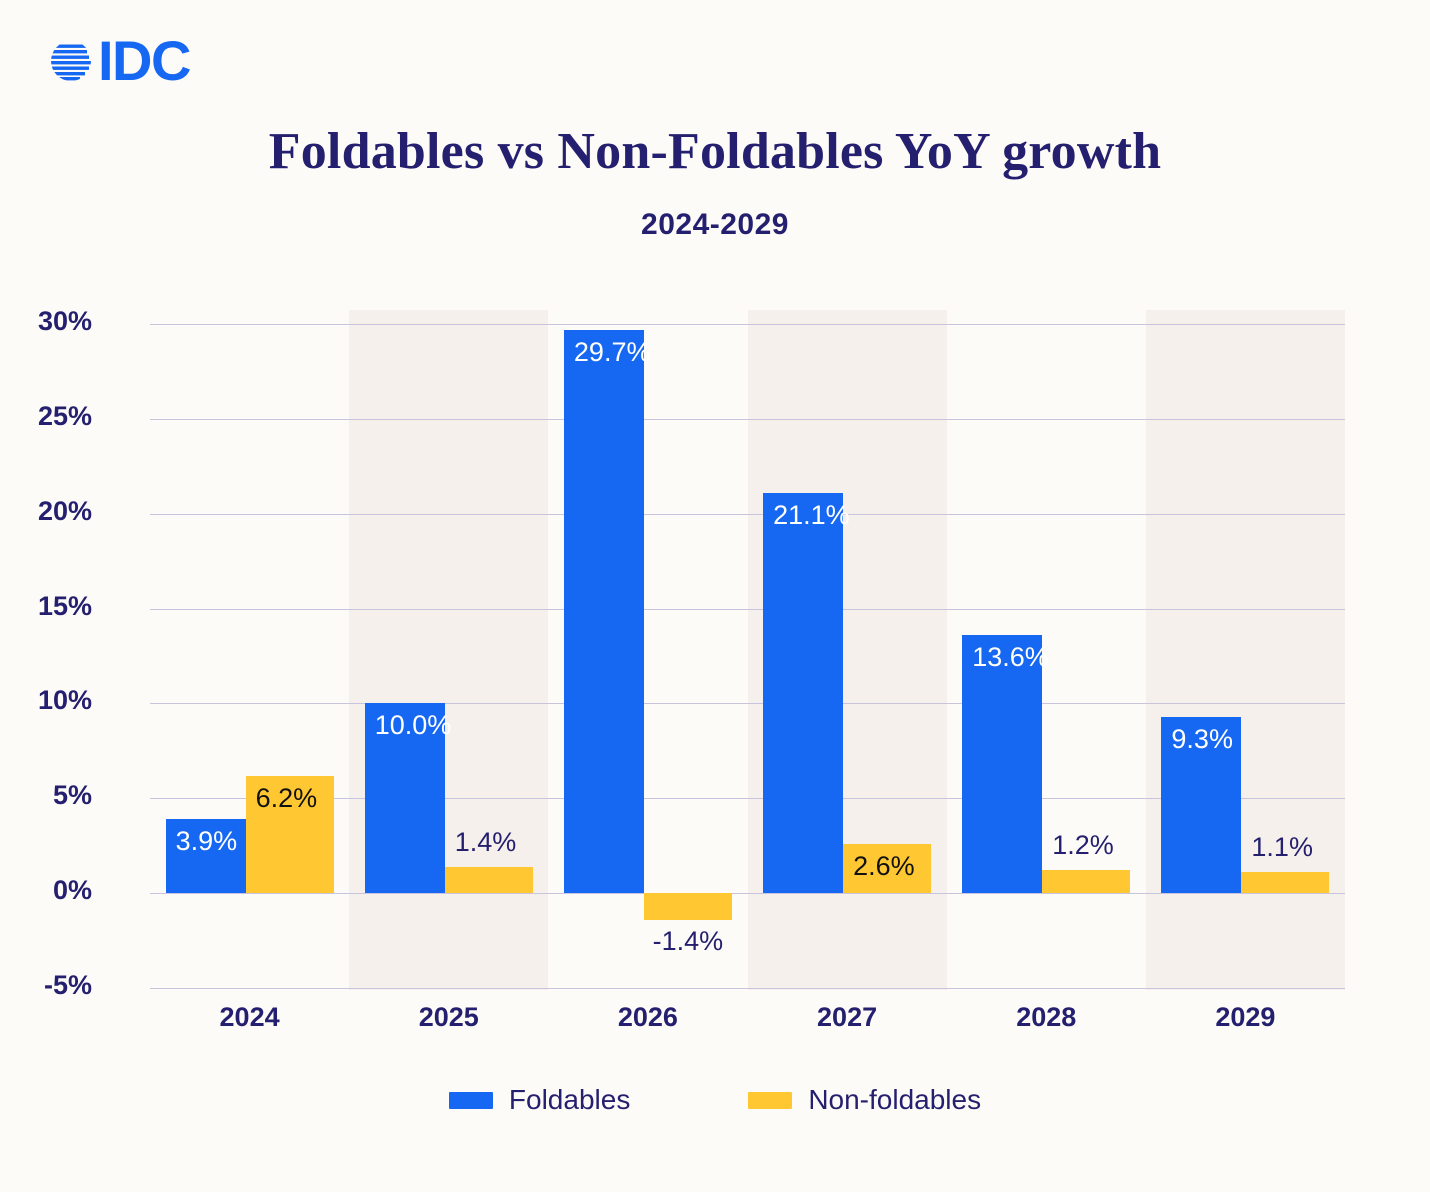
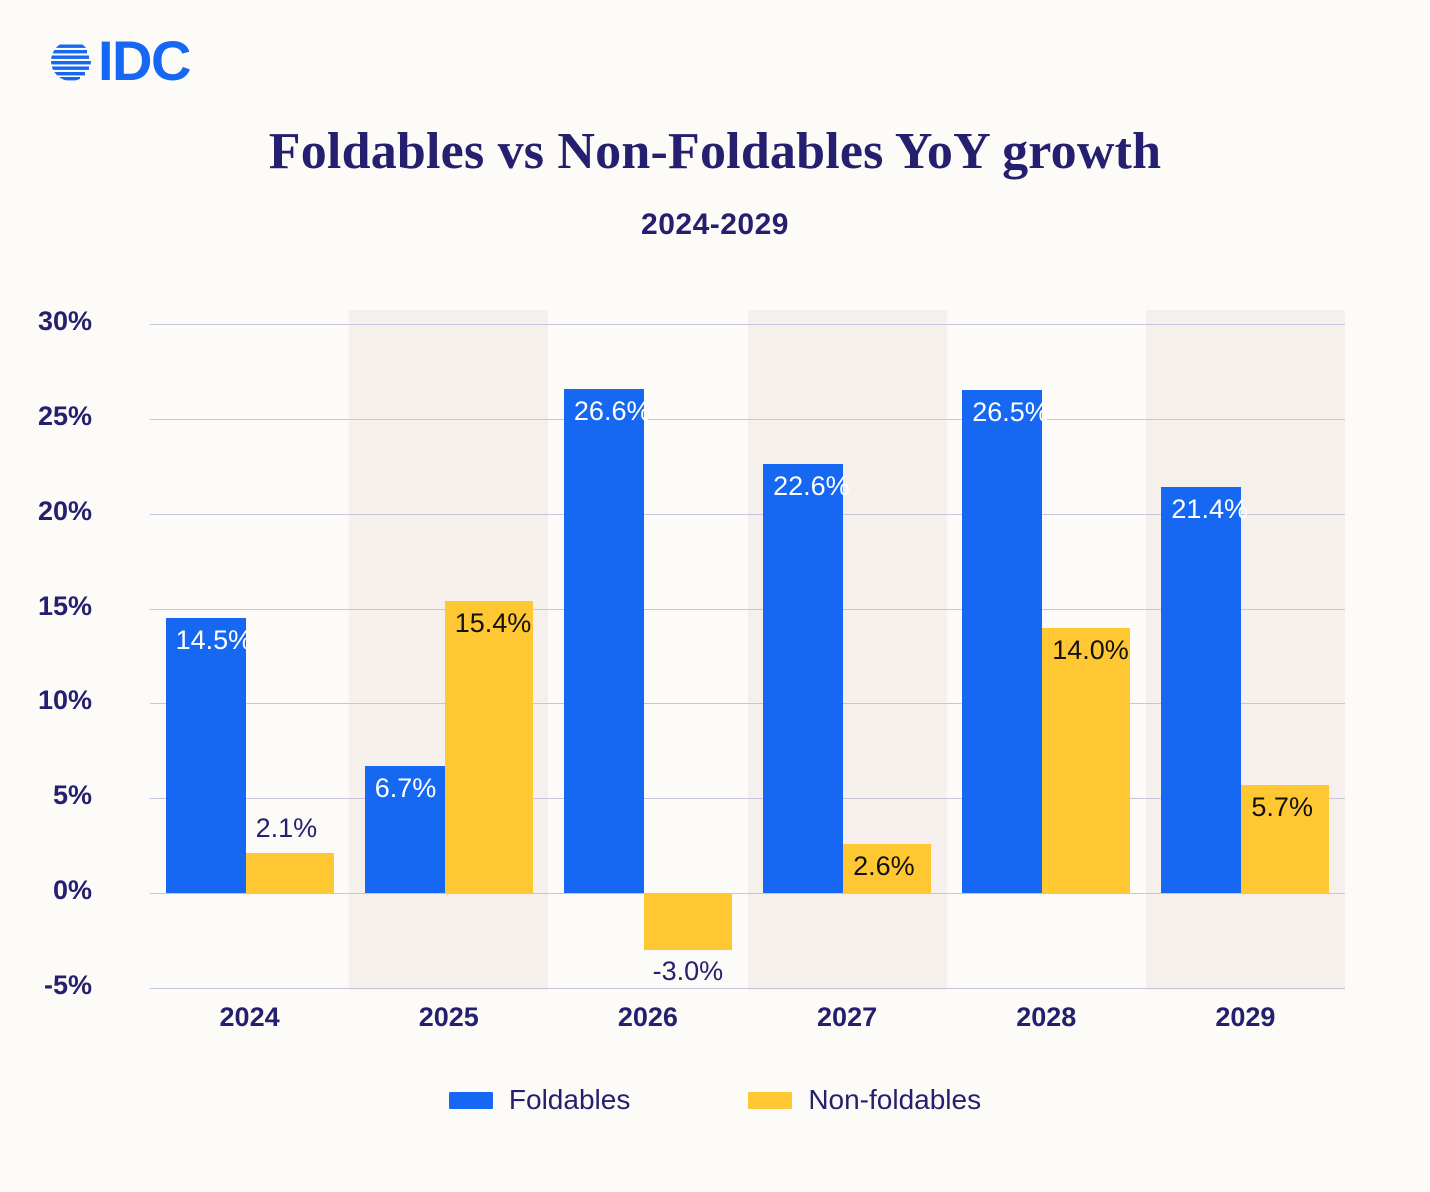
Foldables/2024: 3.9% -> 14.5%
Non-foldables/2024: 6.2% -> 2.1%
Foldables/2025: 10.0% -> 6.7%
Non-foldables/2025: 1.4% -> 15.4%
Foldables/2026: 29.7% -> 26.6%
Non-foldables/2026: -1.4% -> -3.0%
Foldables/2027: 21.1% -> 22.6%
Foldables/2028: 13.6% -> 26.5%
Non-foldables/2028: 1.2% -> 14.0%
Foldables/2029: 9.3% -> 21.4%
Non-foldables/2029: 1.1% -> 5.7%
